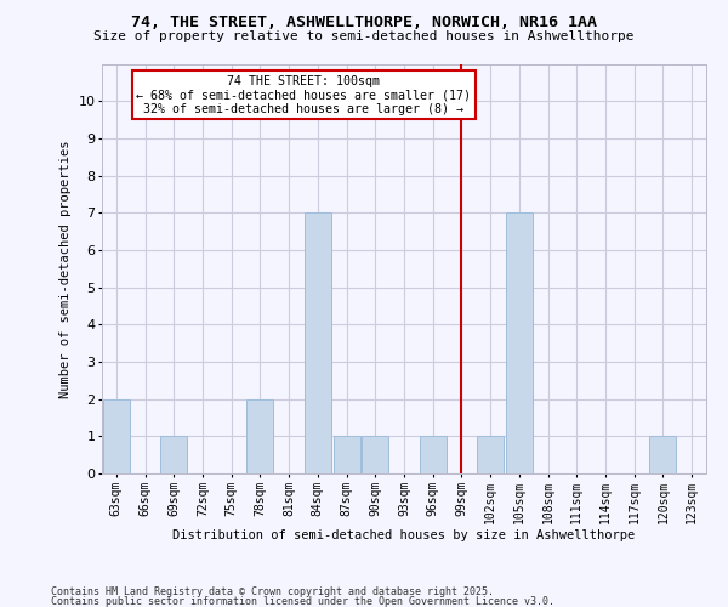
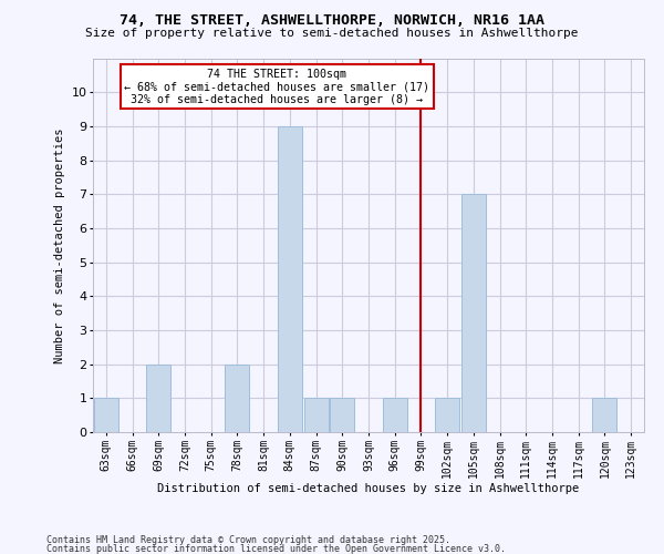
63sqm: 2 -> 1
69sqm: 1 -> 2
84sqm: 7 -> 9
